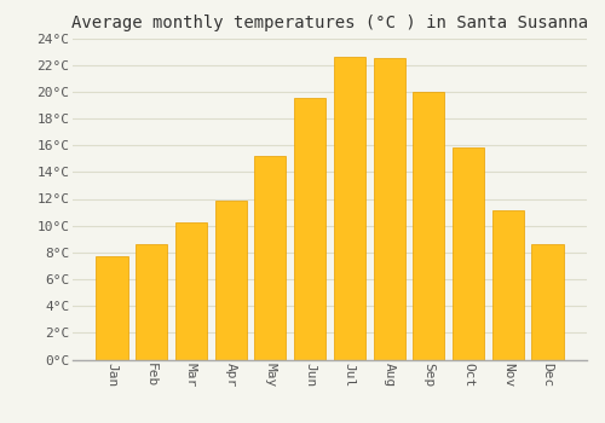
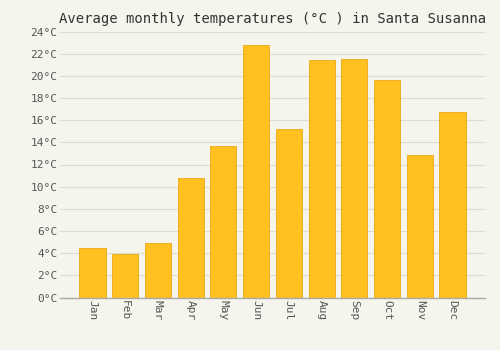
Jan: 7.7°C -> 4.5°C
Feb: 8.6°C -> 3.9°C
Mar: 10.2°C -> 4.9°C
Apr: 11.9°C -> 10.8°C
May: 15.2°C -> 13.7°C
Jun: 19.5°C -> 22.8°C
Jul: 22.6°C -> 15.2°C
Aug: 22.5°C -> 21.4°C
Sep: 20.0°C -> 21.5°C
Oct: 15.8°C -> 19.6°C
Nov: 11.1°C -> 12.9°C
Dec: 8.6°C -> 16.7°C
